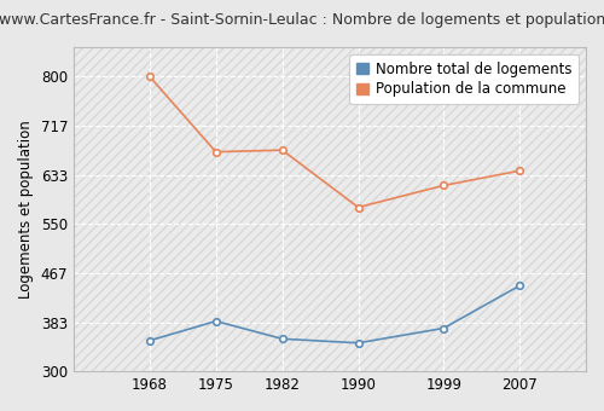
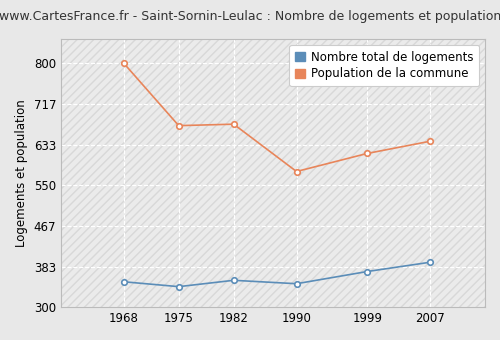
Nombre total de logements/1975: 385 -> 342
Nombre total de logements/2007: 445 -> 392
